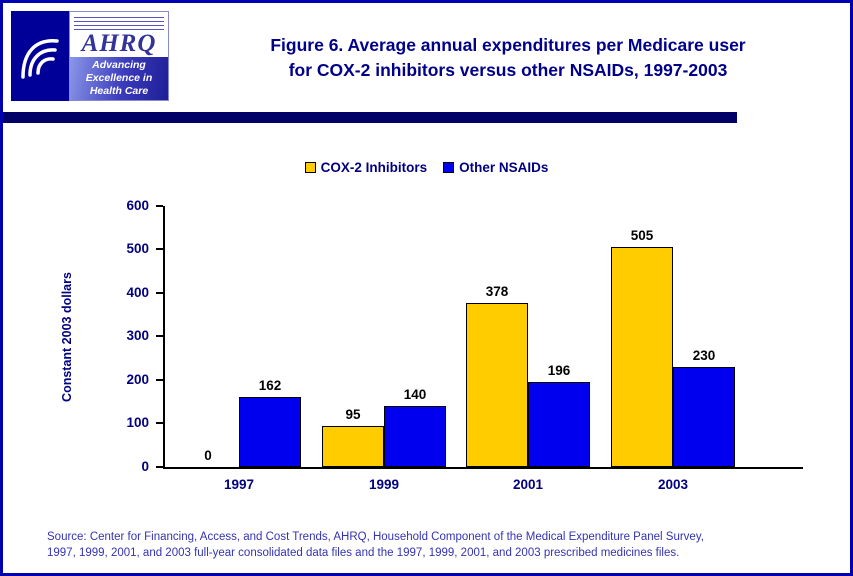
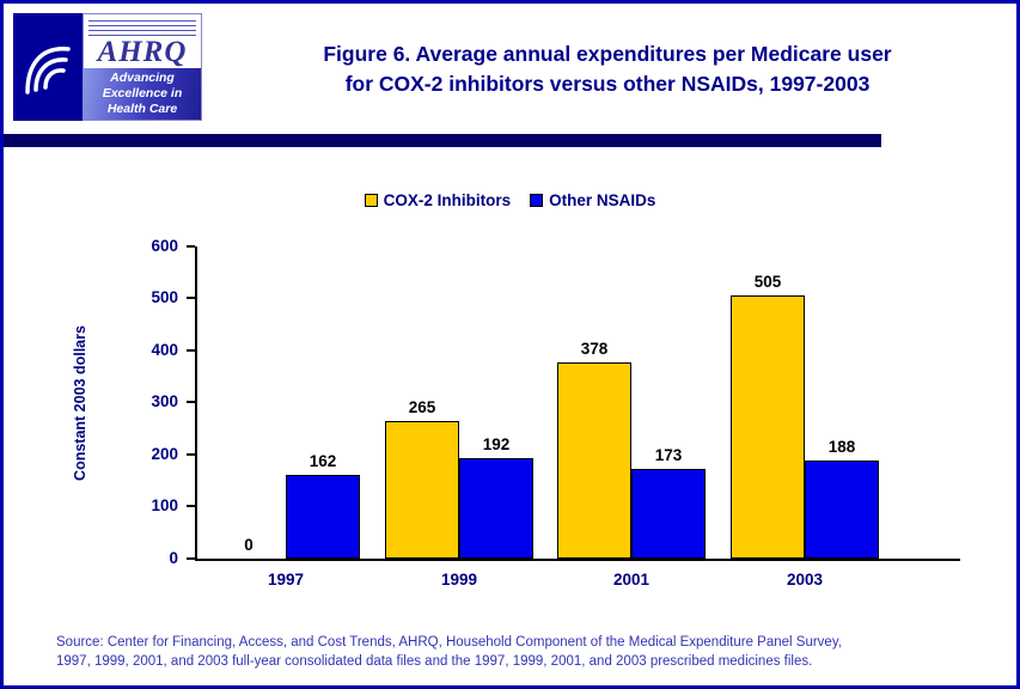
COX-2 Inhibitors/1999: 95 -> 265
Other NSAIDs/1999: 140 -> 192
Other NSAIDs/2001: 196 -> 173
Other NSAIDs/2003: 230 -> 188
